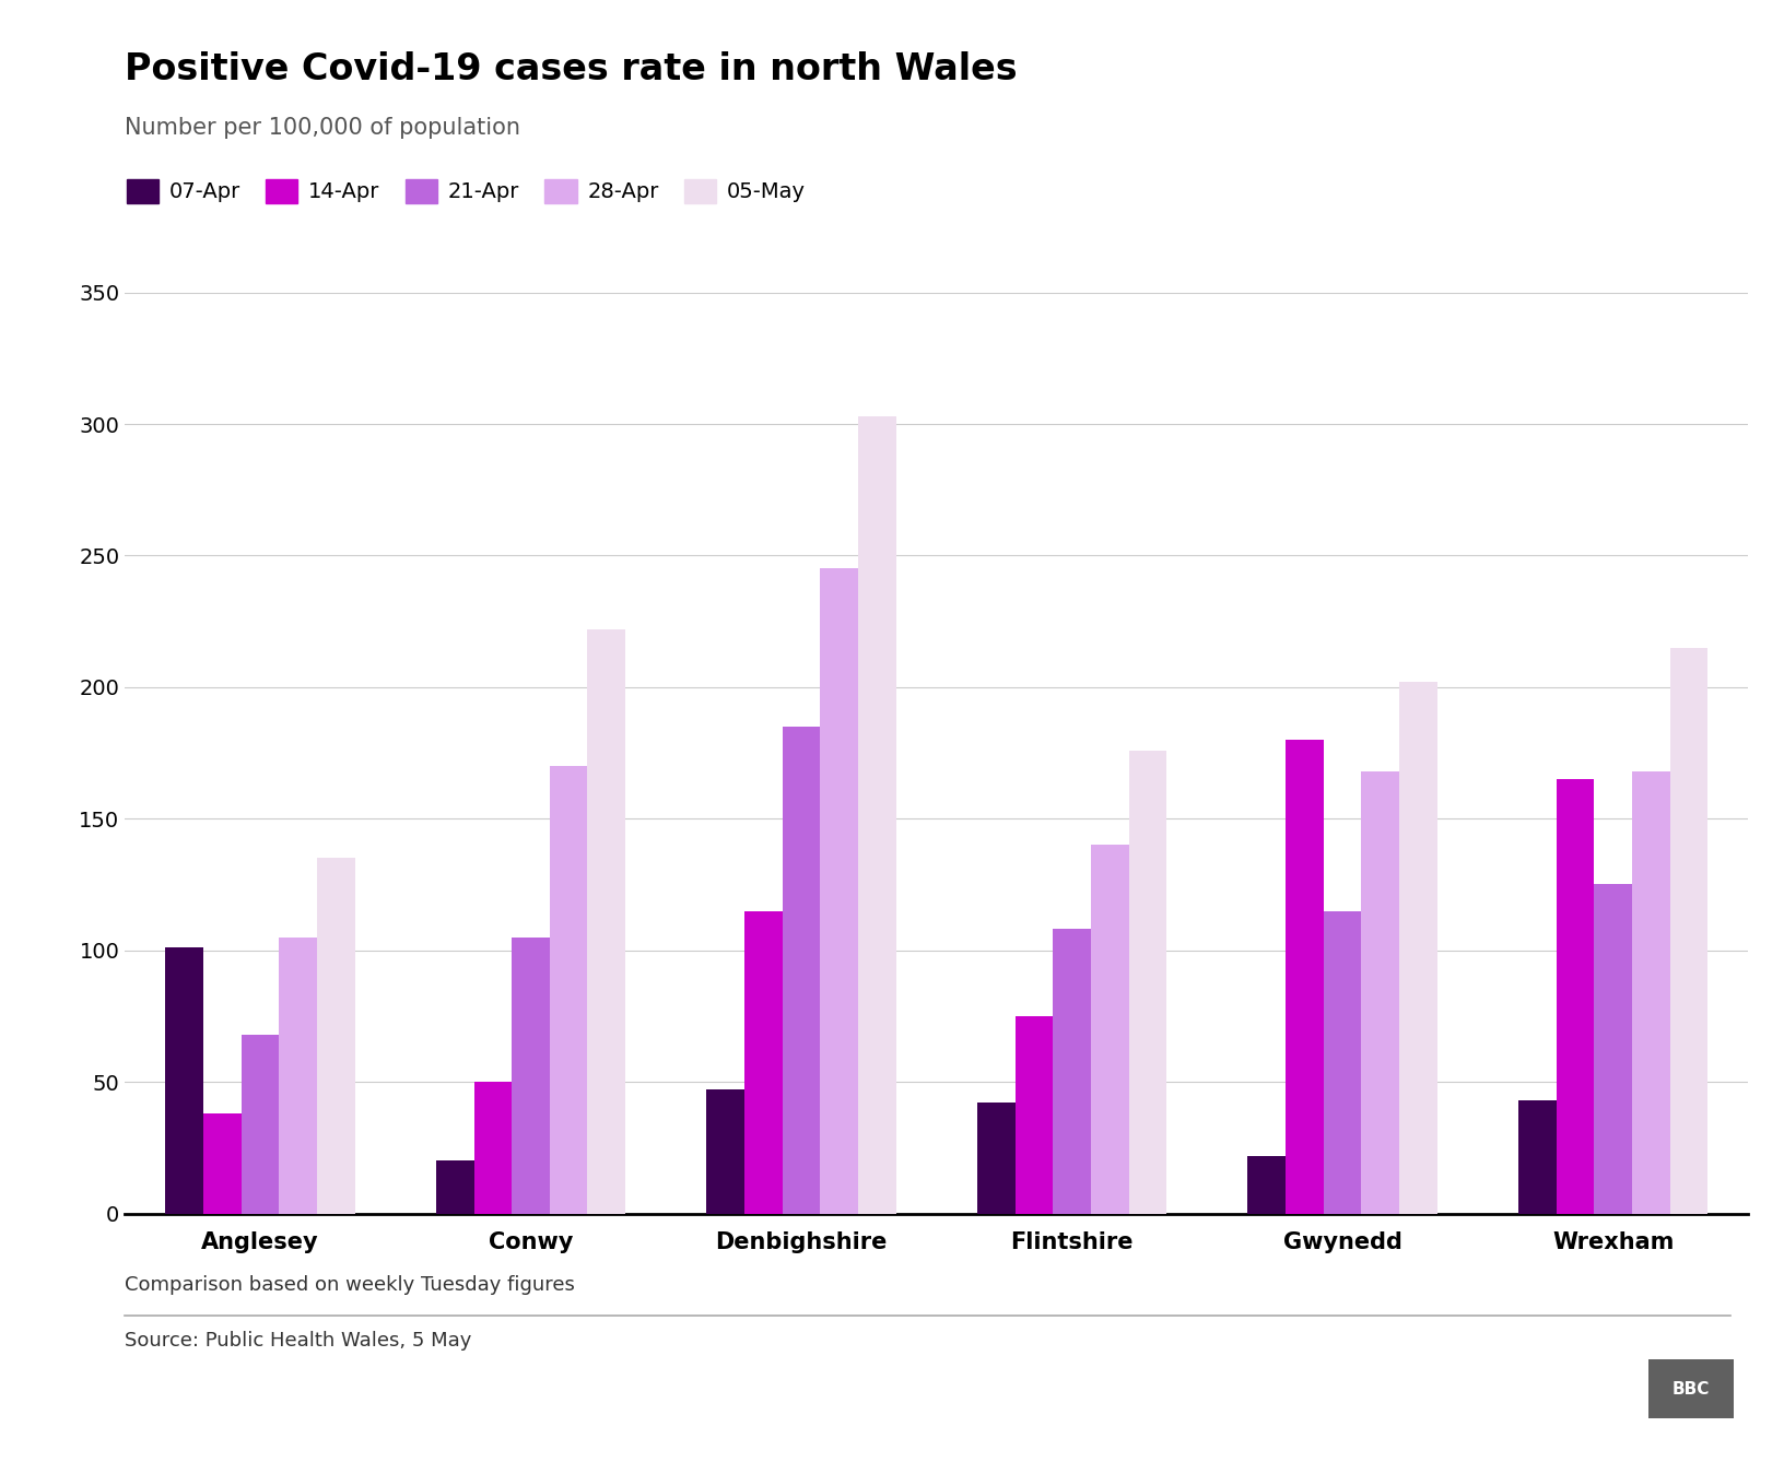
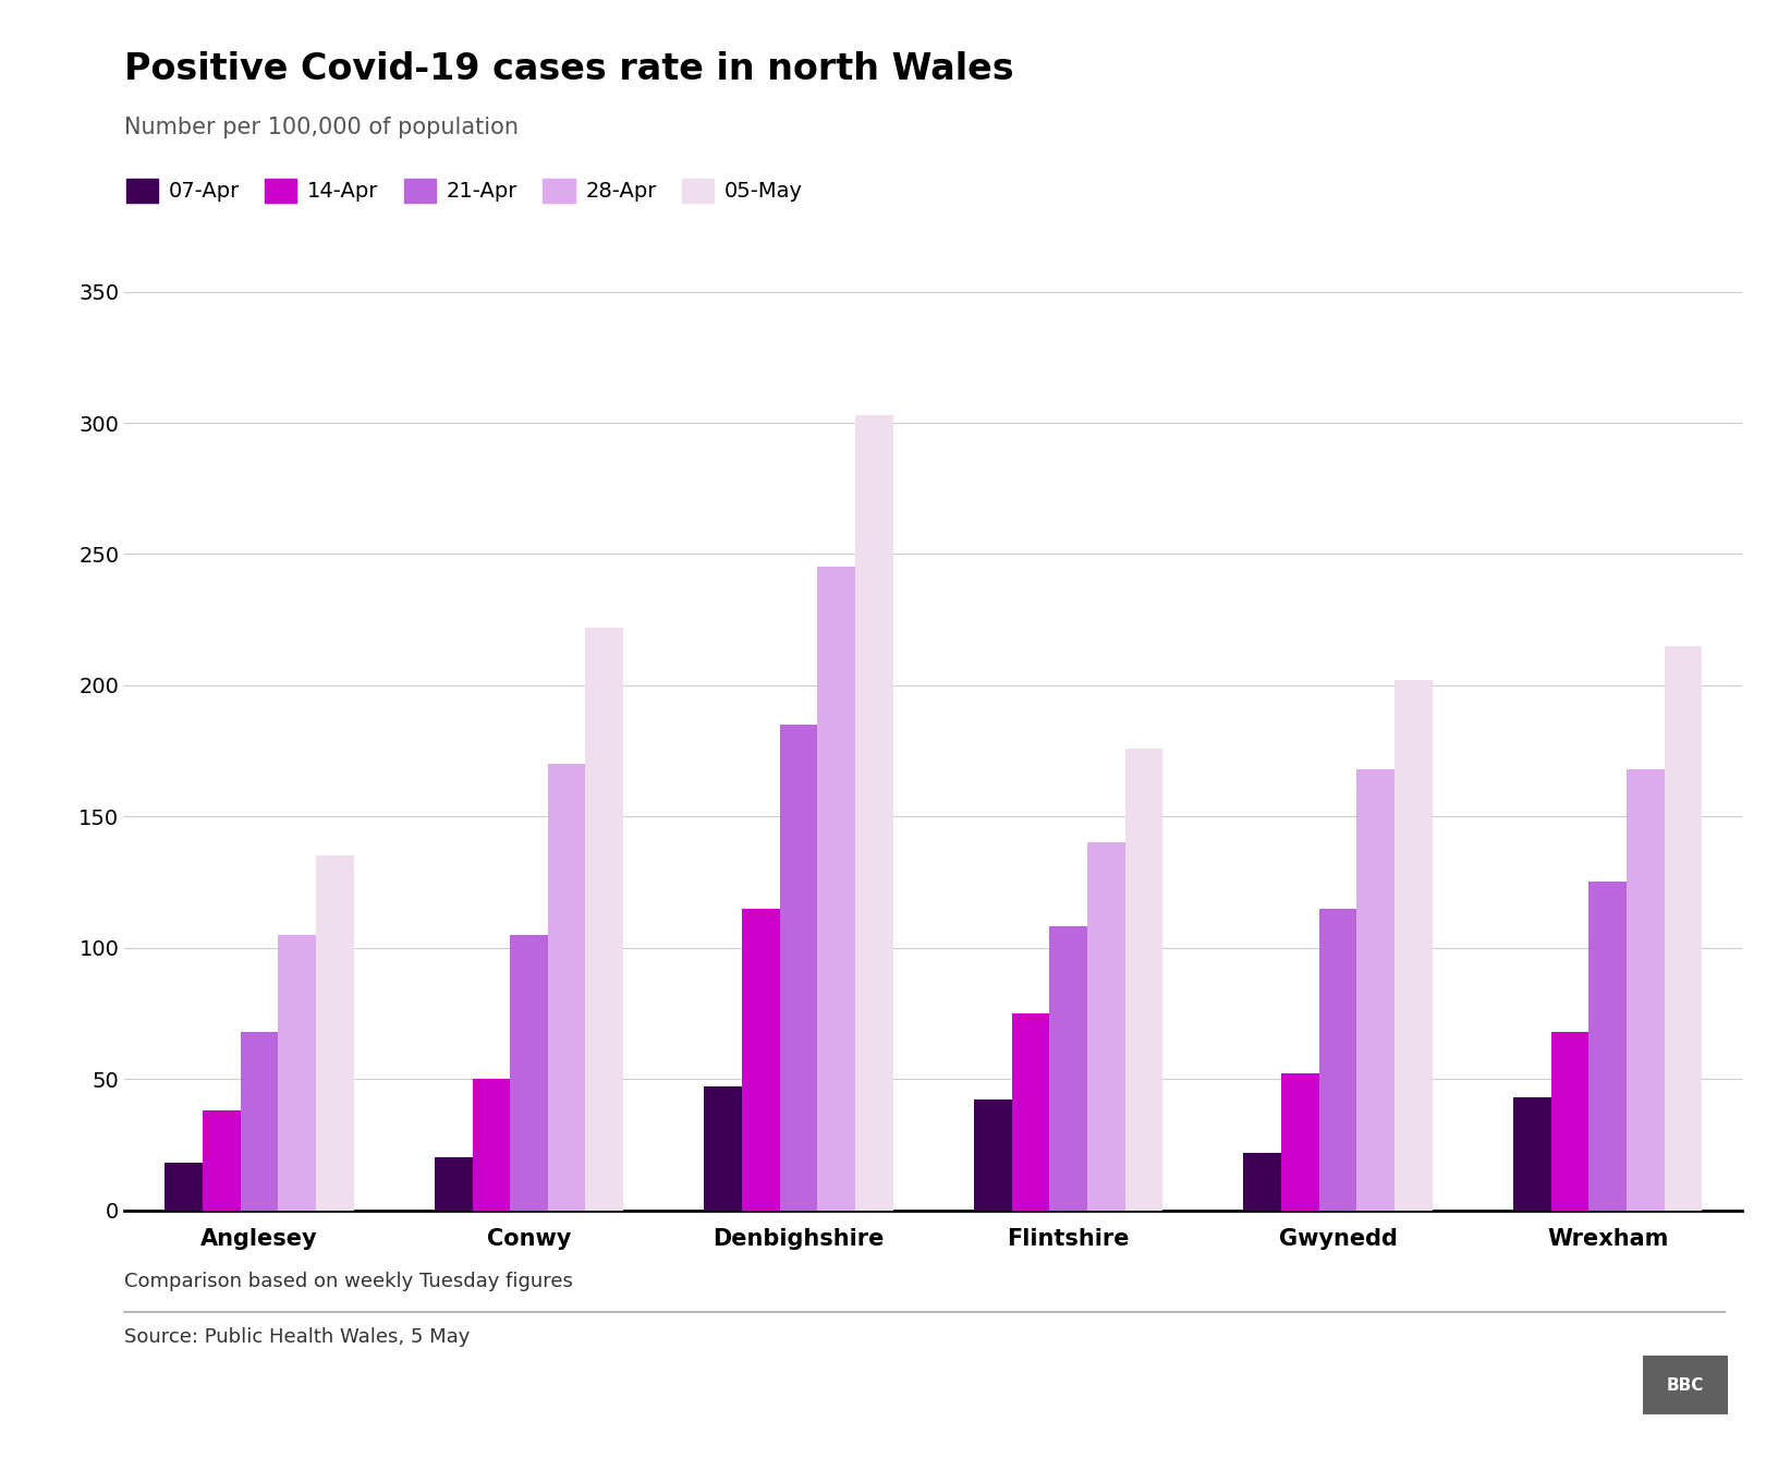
07-Apr/Anglesey: 101 -> 18
14-Apr/Gwynedd: 180 -> 52
14-Apr/Wrexham: 165 -> 68
